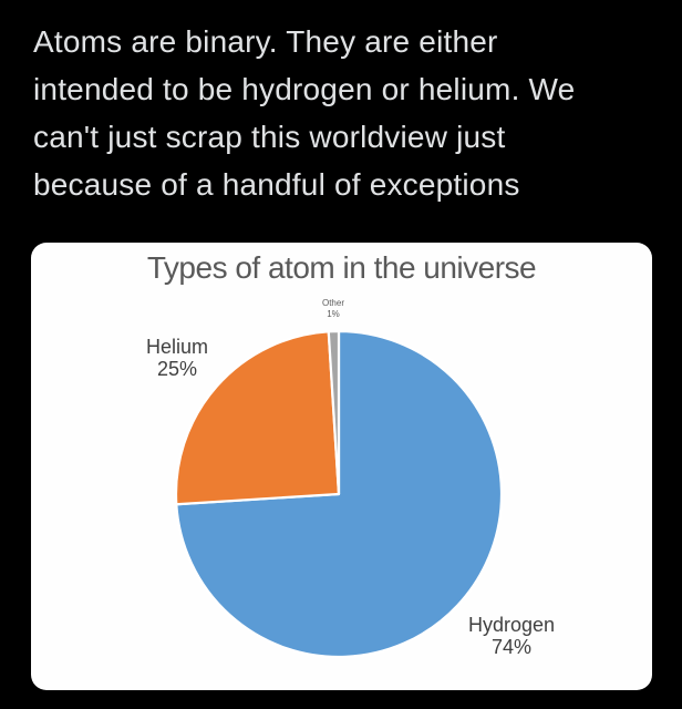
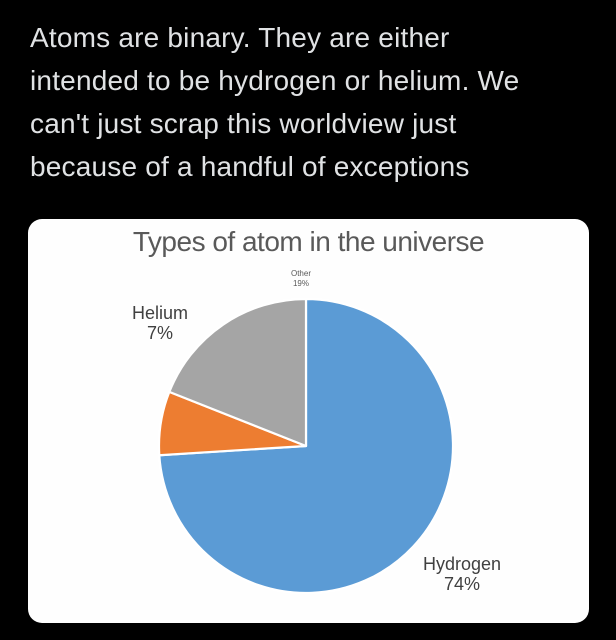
Helium: 25% -> 7%
Other: 1% -> 19%
